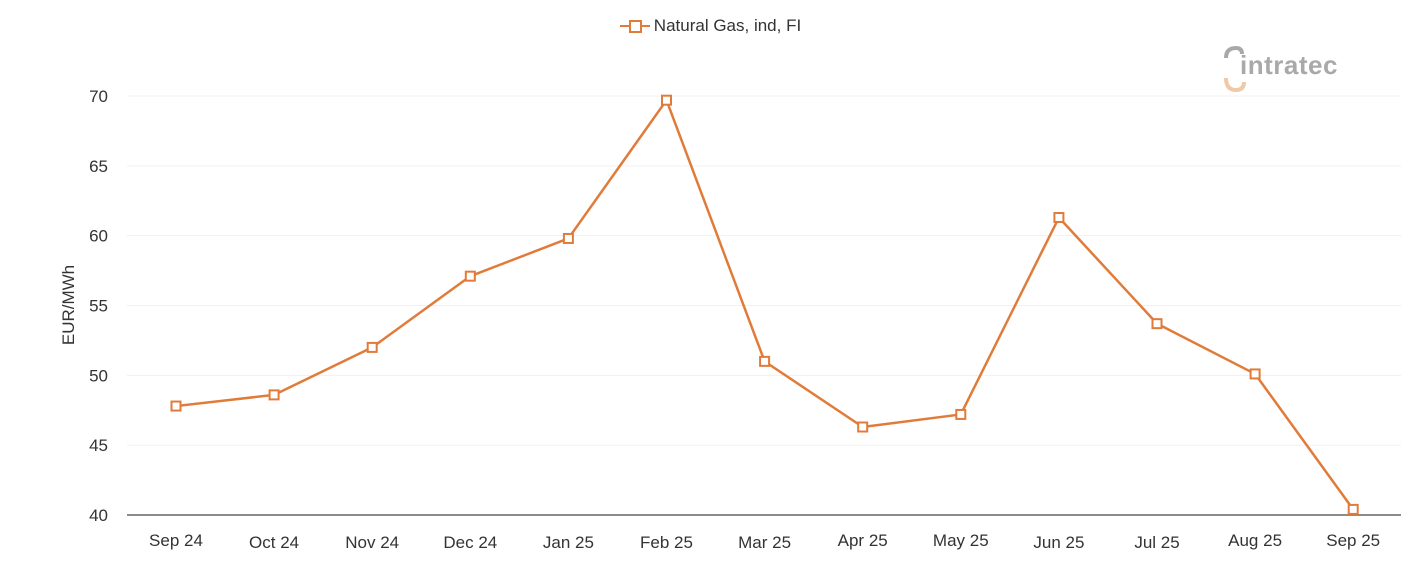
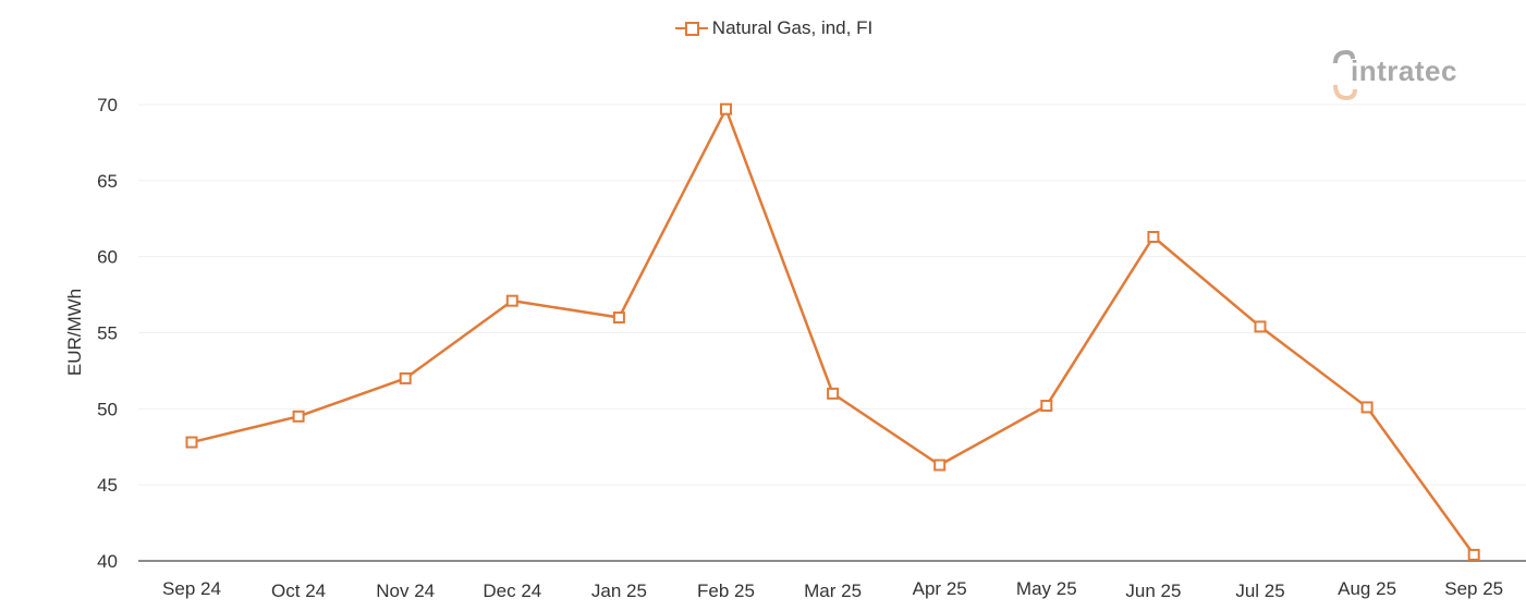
Oct 24: 48.6 -> 49.5
Jan 25: 59.8 -> 56.0
May 25: 47.2 -> 50.2
Jul 25: 53.7 -> 55.4
